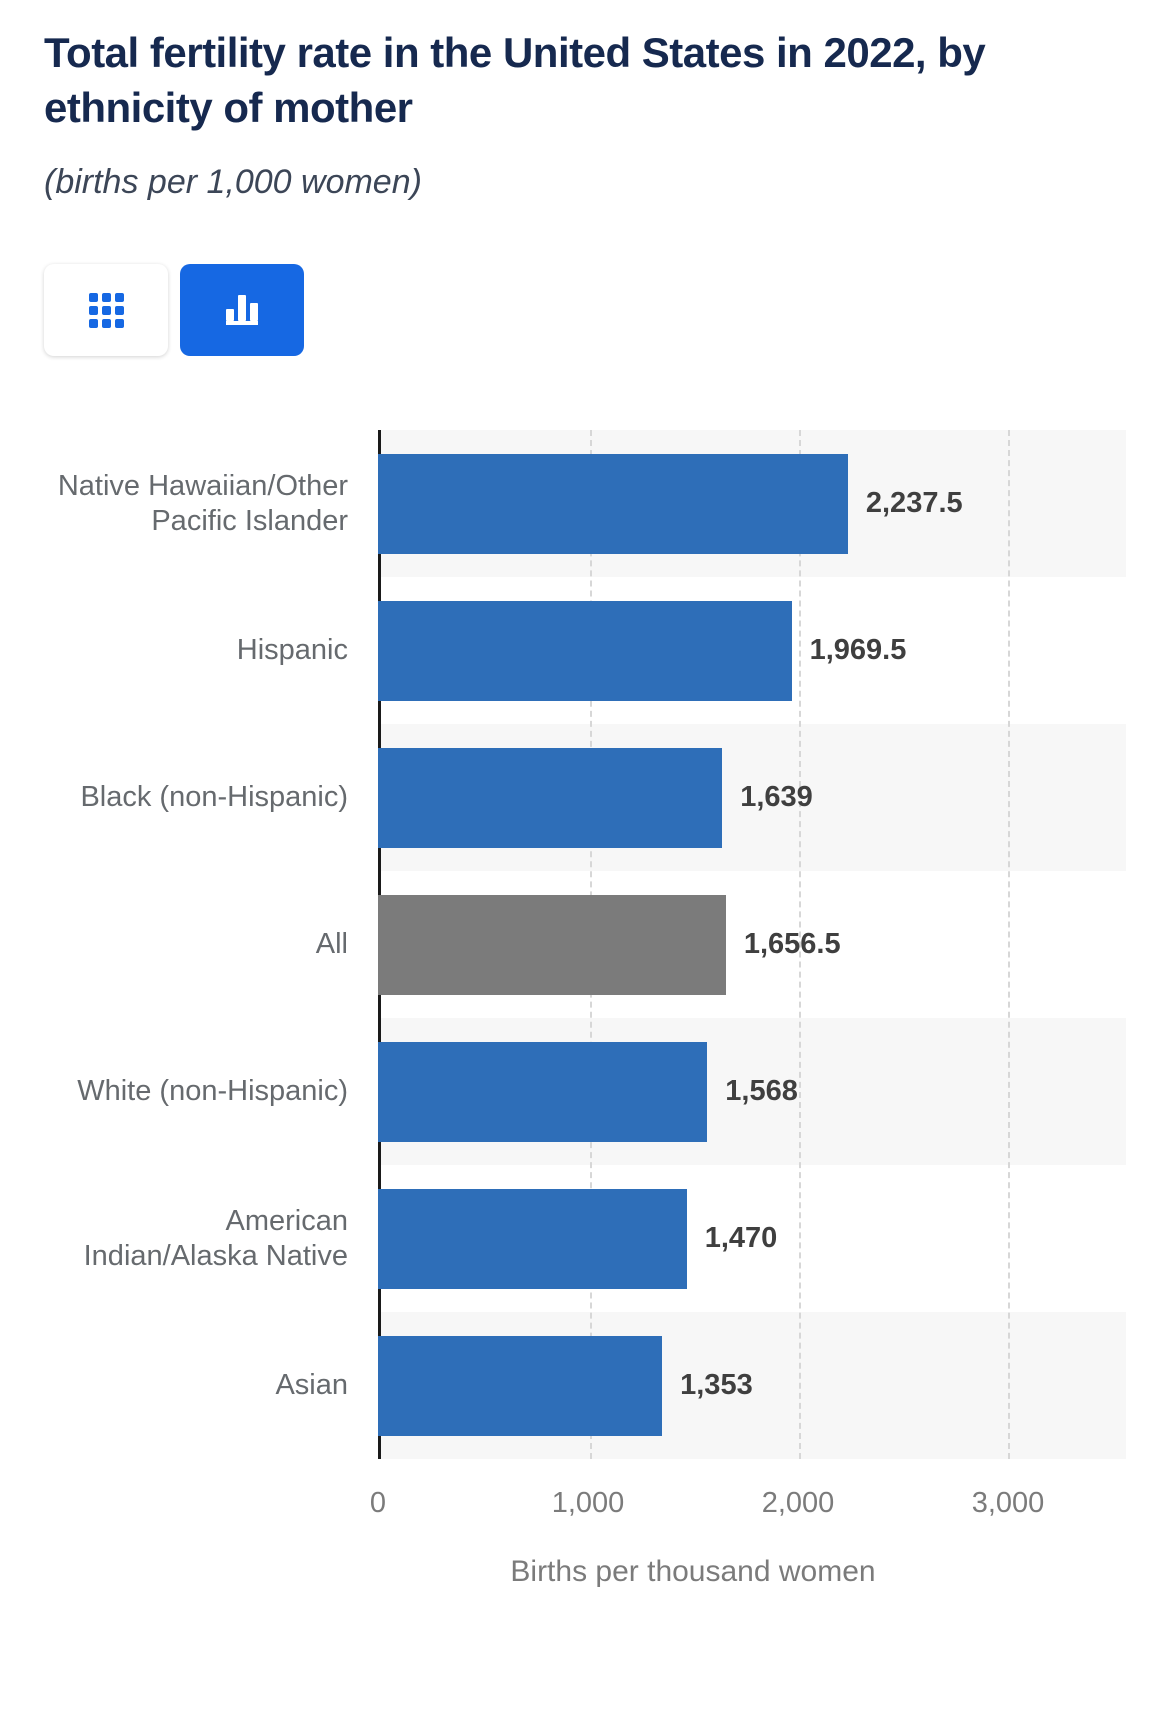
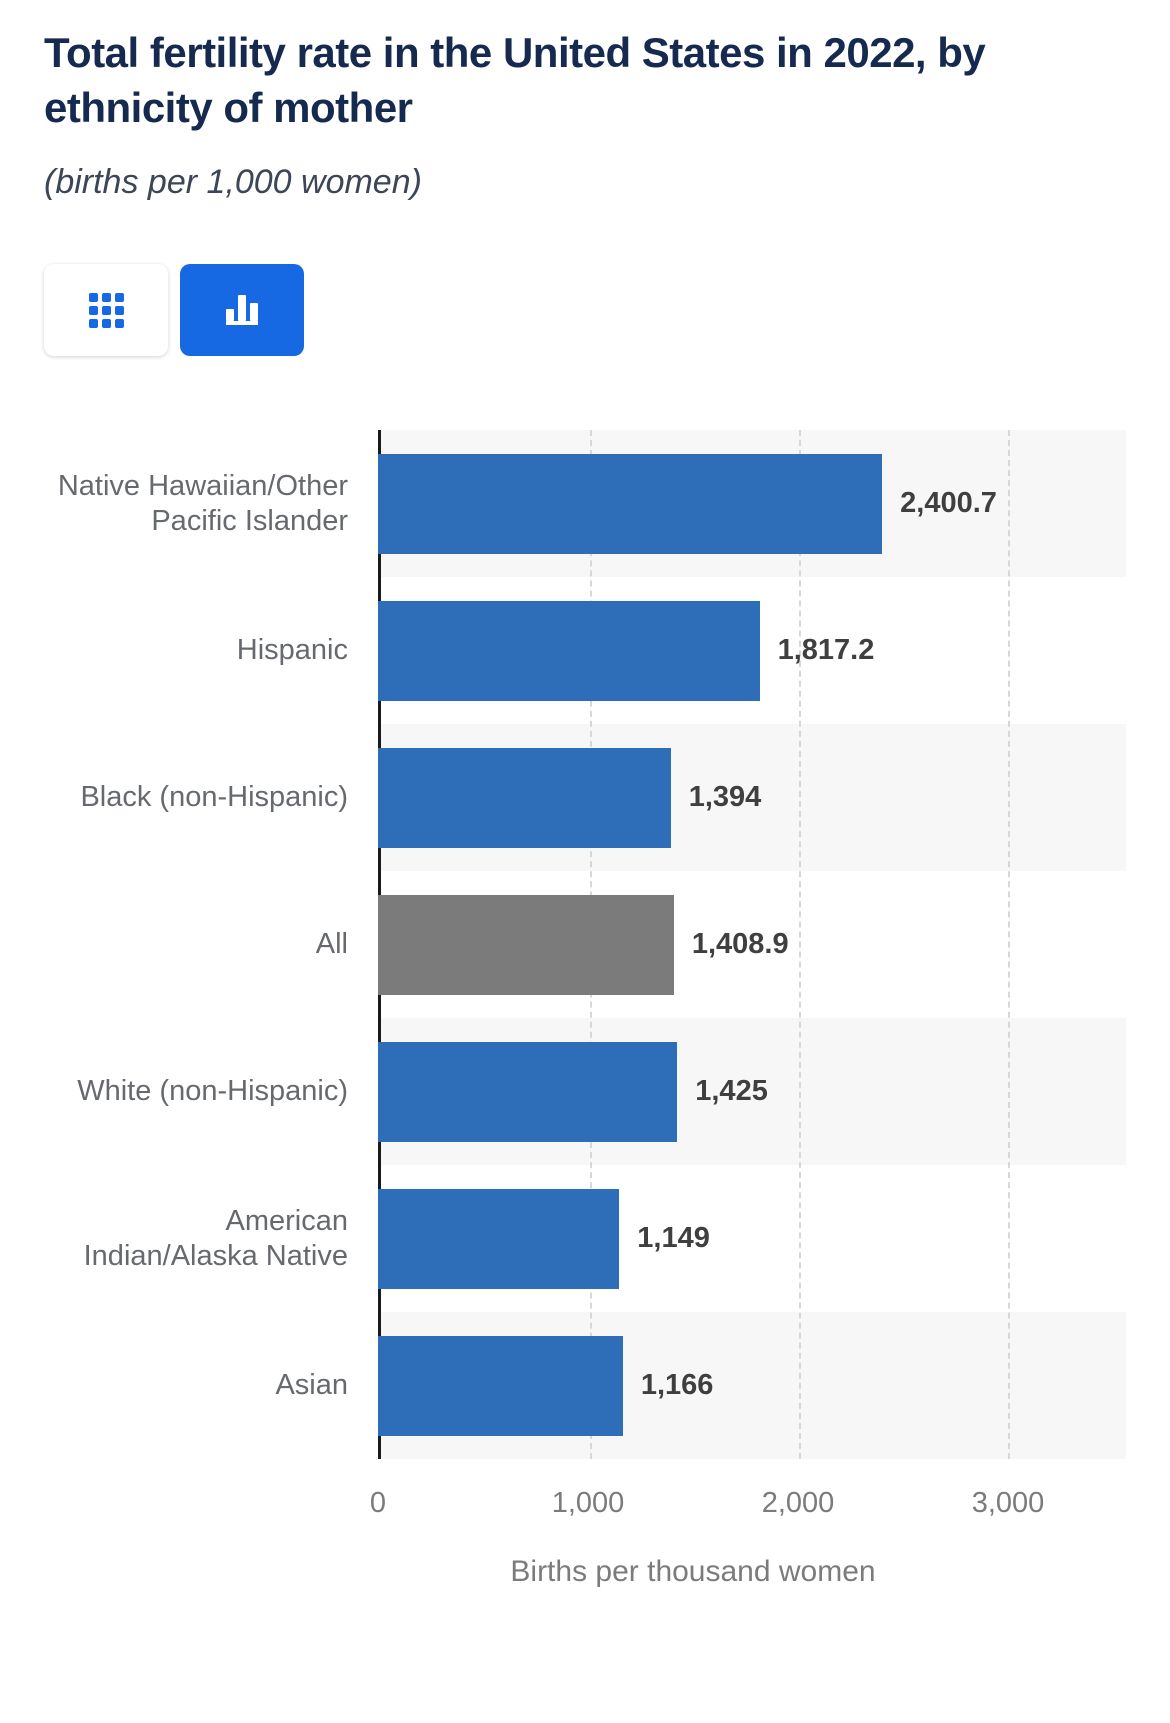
Native Hawaiian/Other Pacific Islander: 2,237.5 -> 2,400.7
Hispanic: 1,969.5 -> 1,817.2
Black (non-Hispanic): 1,639 -> 1,394
All: 1,656.5 -> 1,408.9
White (non-Hispanic): 1,568 -> 1,425
American Indian/Alaska Native: 1,470 -> 1,149
Asian: 1,353 -> 1,166
